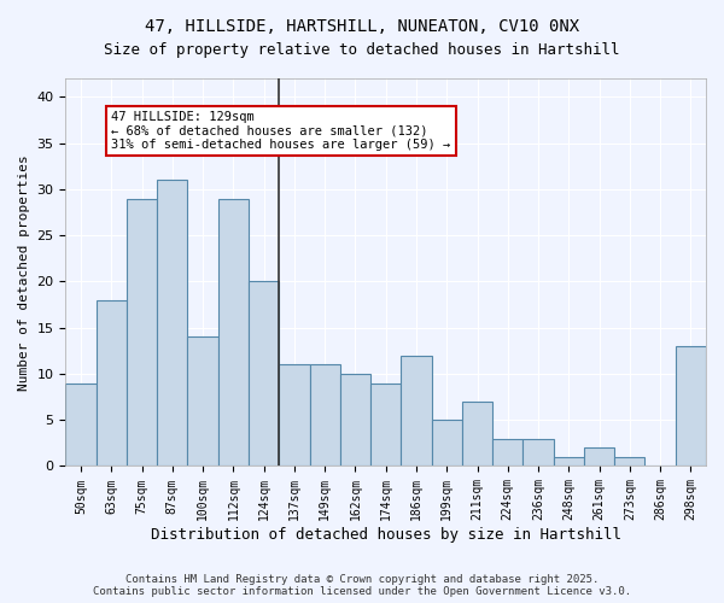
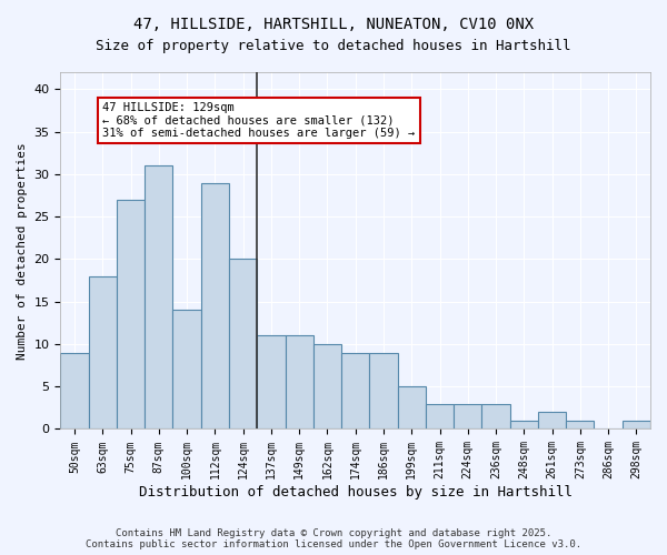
75sqm: 29 -> 27
186sqm: 12 -> 9
211sqm: 7 -> 3
298sqm: 13 -> 1
